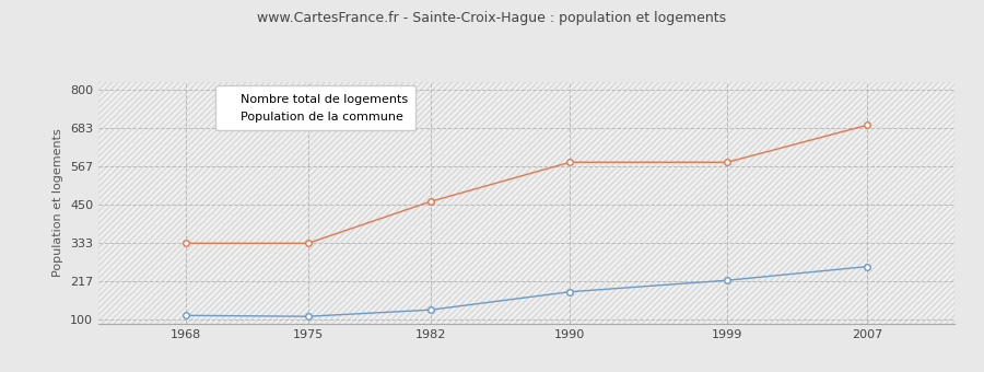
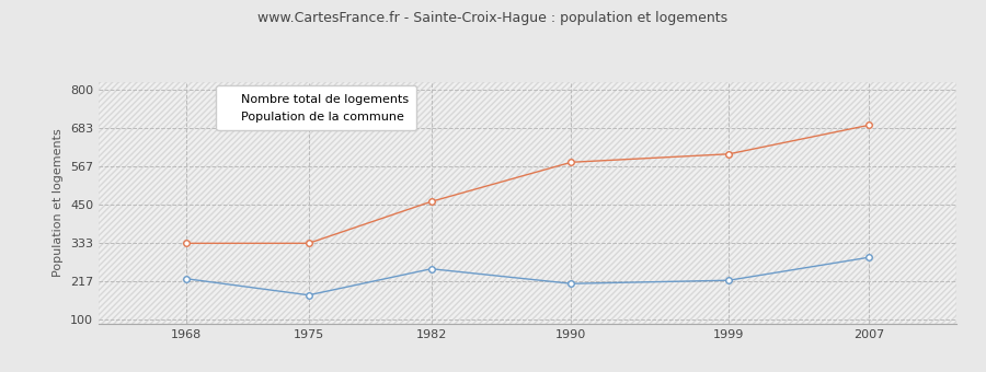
Nombre total de logements/1968: 113 -> 225
Nombre total de logements/1975: 110 -> 175
Nombre total de logements/1982: 130 -> 255
Nombre total de logements/1990: 185 -> 210
Population de la commune/1999: 580 -> 605
Nombre total de logements/2007: 262 -> 290
